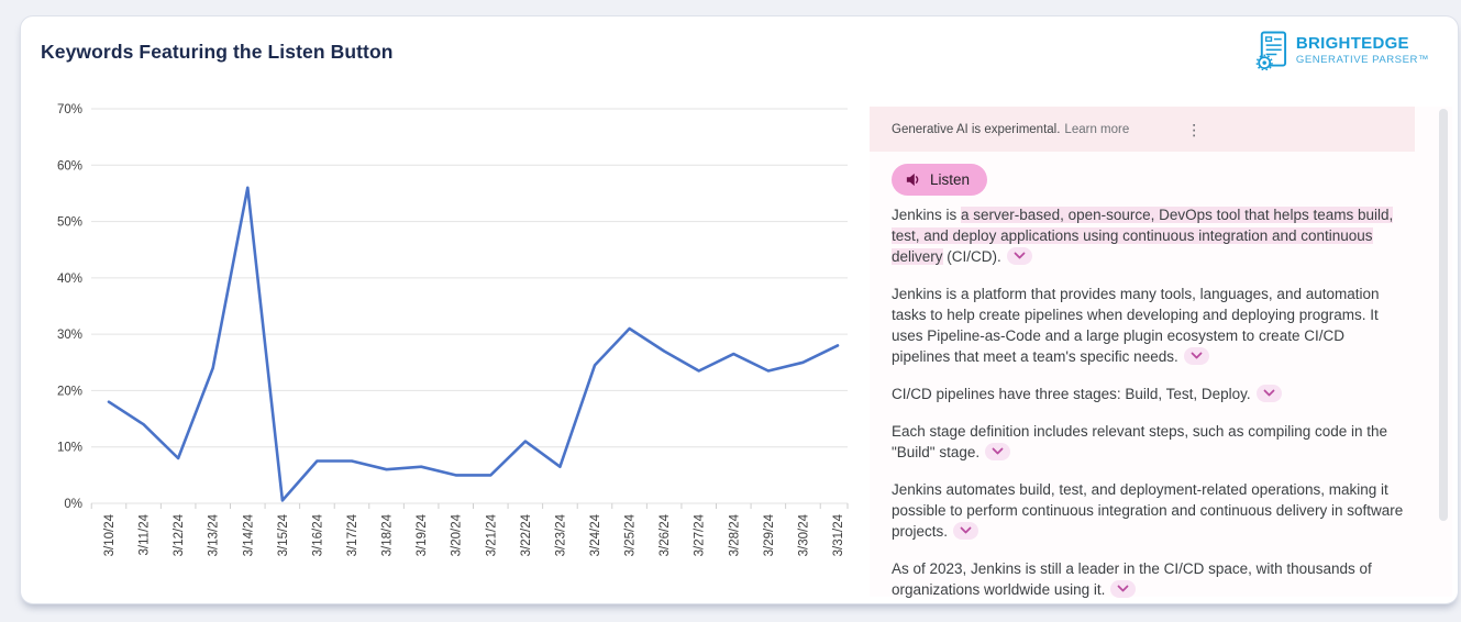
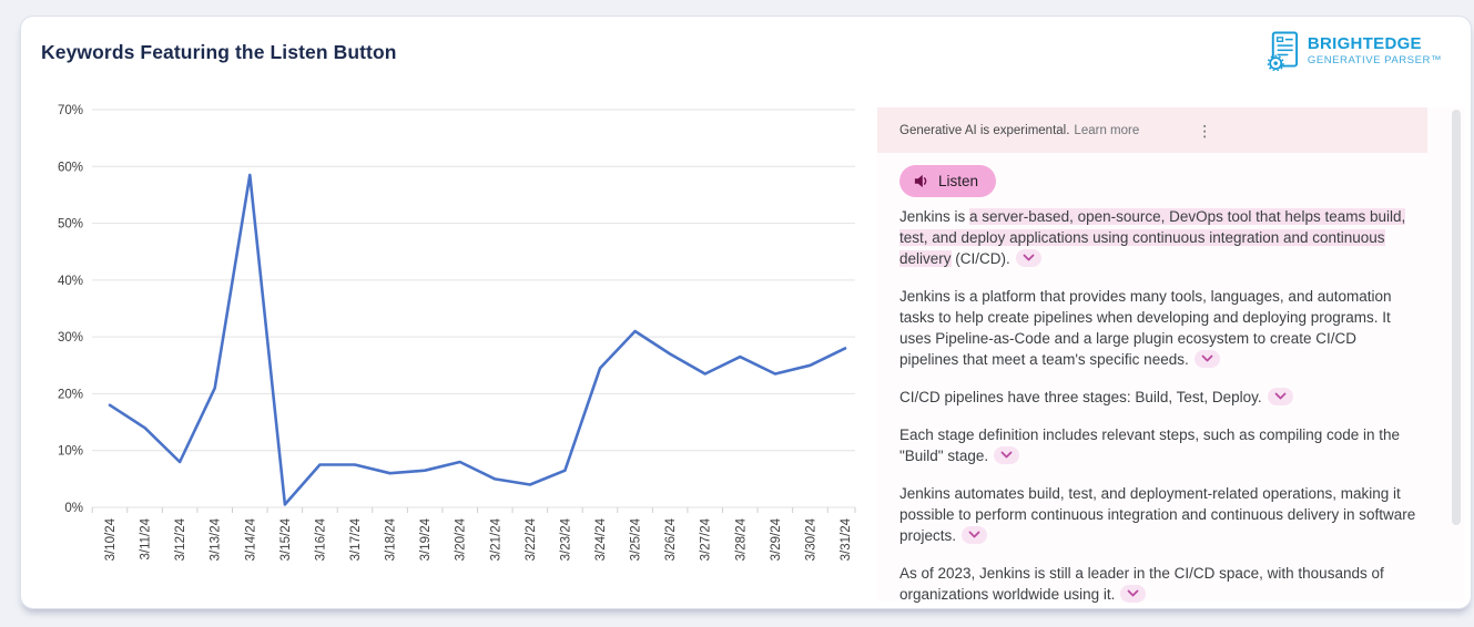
3/13/24: 24% -> 21%
3/14/24: 56% -> 58%
3/20/24: 5% -> 8%
3/22/24: 11% -> 4%
